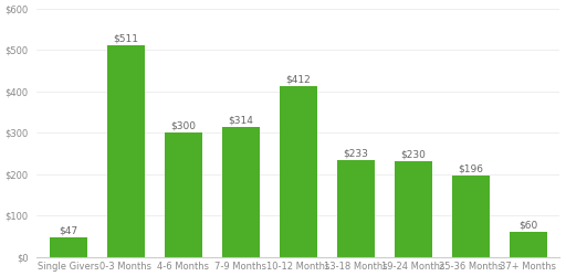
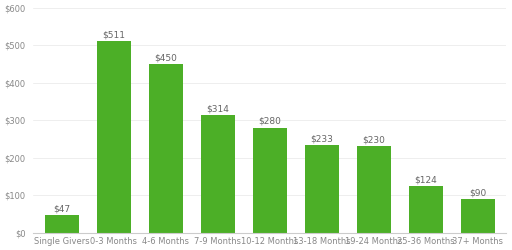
4-6 Months: $300 -> $450
10-12 Months: $412 -> $280
25-36 Months: $196 -> $124
37+ Months: $60 -> $90
